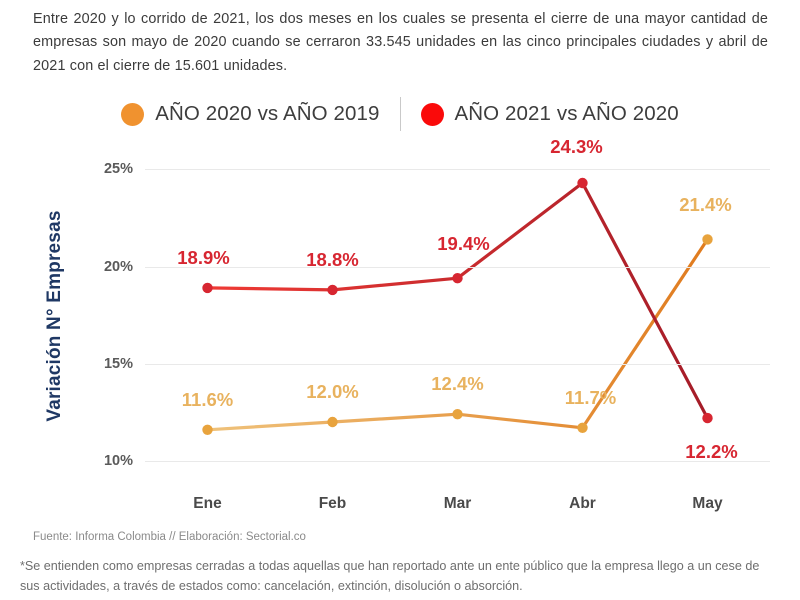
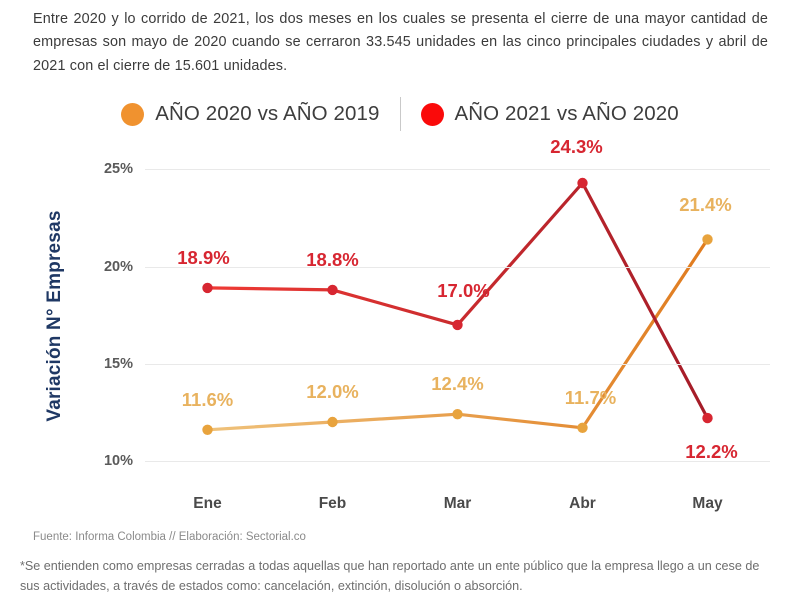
AÑO 2021 vs AÑO 2020/Mar: 19.4% -> 17.0%
